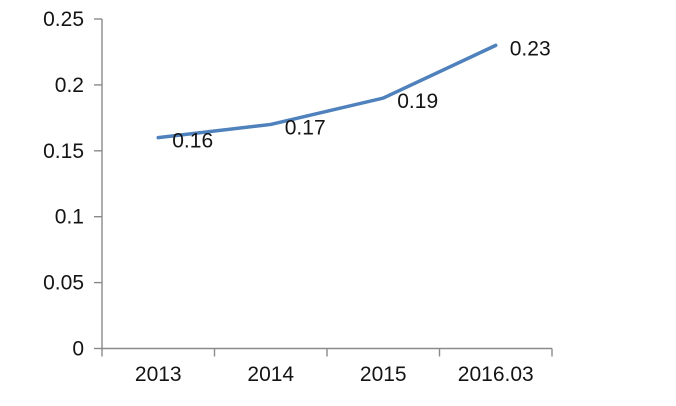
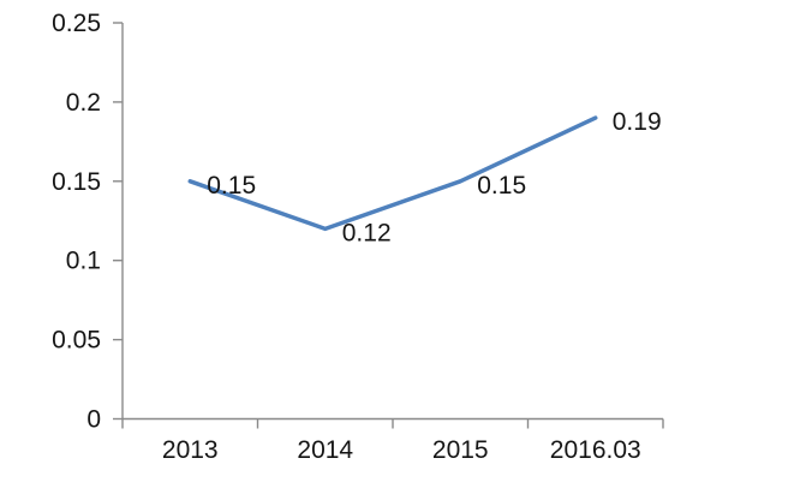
2013: 0.16 -> 0.15
2014: 0.17 -> 0.12
2015: 0.19 -> 0.15
2016.03: 0.23 -> 0.19
